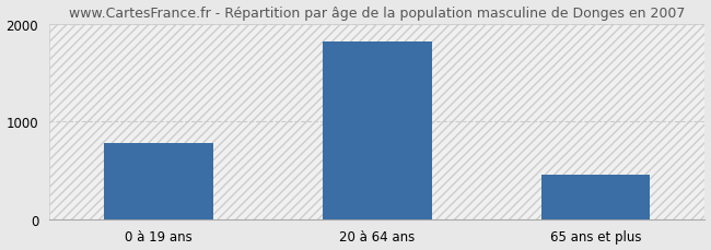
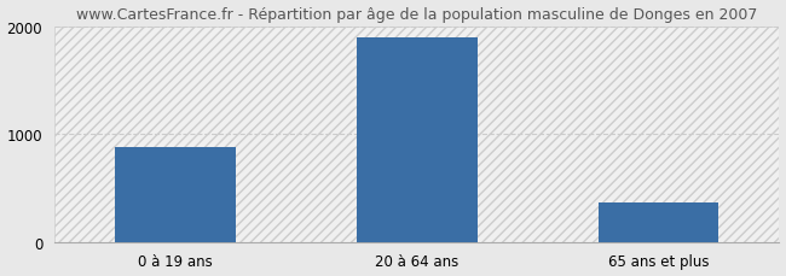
0 à 19 ans: 780 -> 880
20 à 64 ans: 1820 -> 1890
65 ans et plus: 460 -> 370
